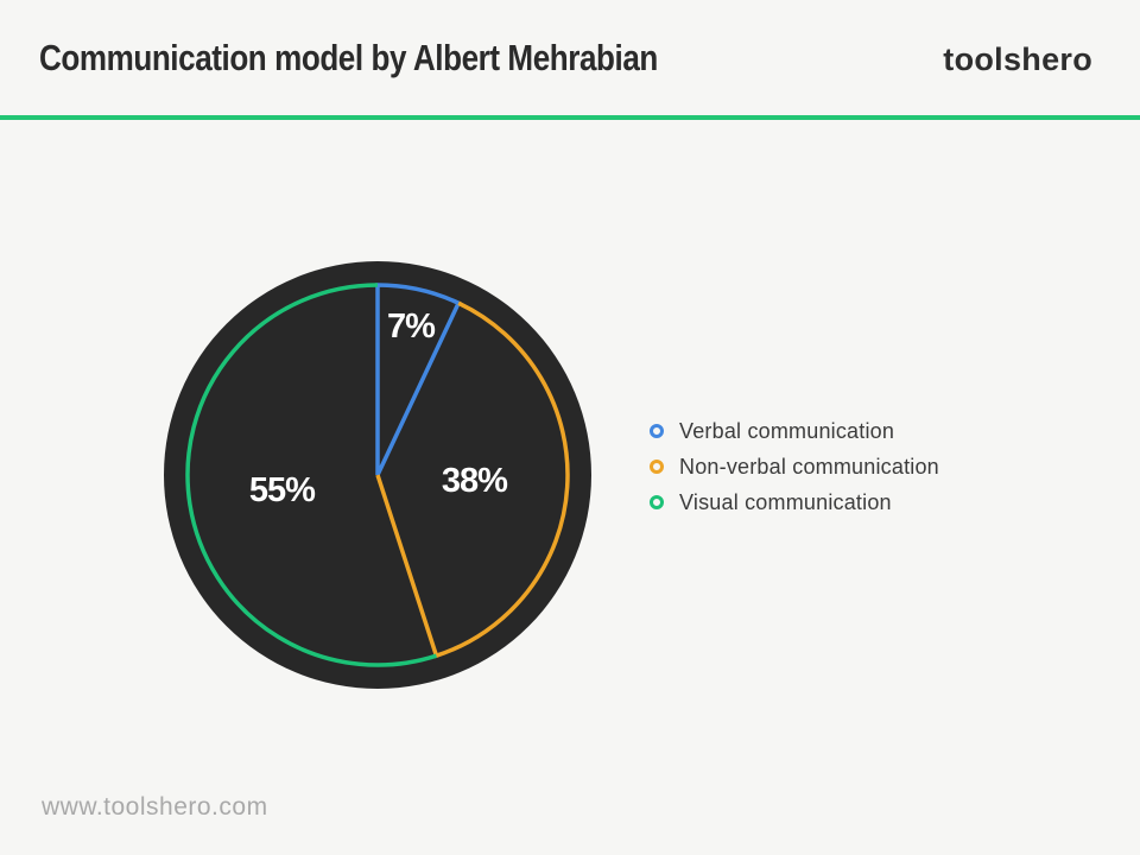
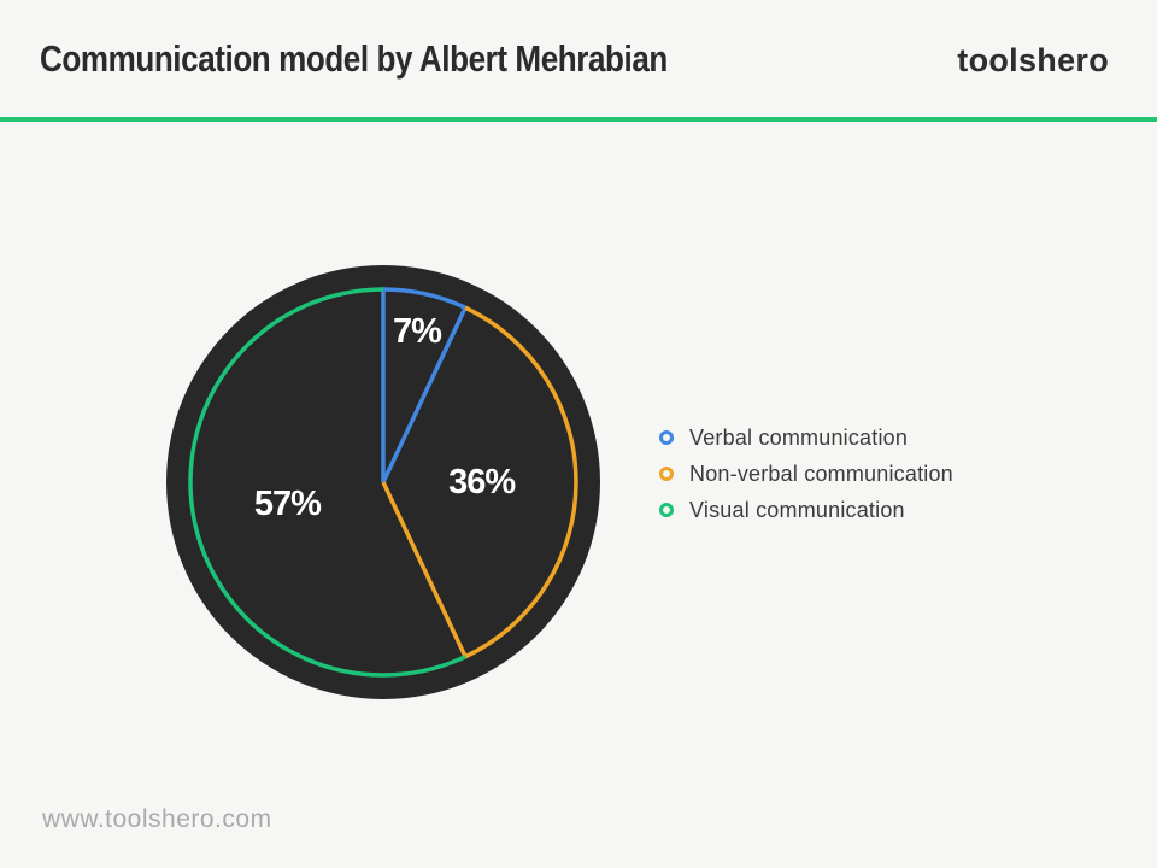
Non-verbal communication: 38% -> 36%
Visual communication: 55% -> 57%
